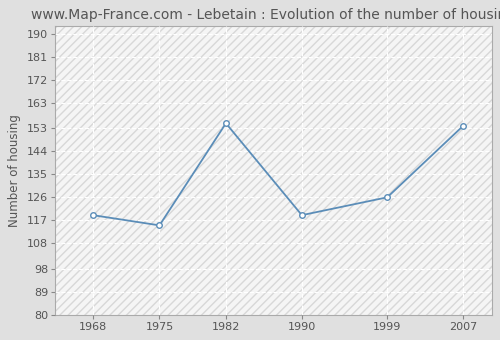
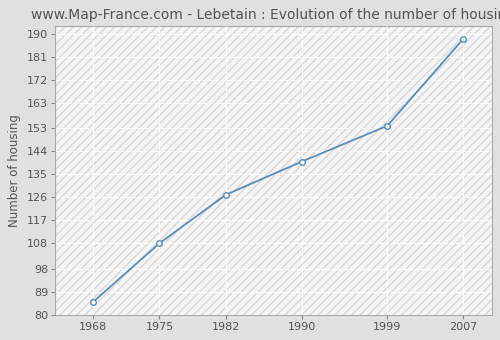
1968: 119 -> 85
1975: 115 -> 108
1982: 155 -> 127
1990: 119 -> 140
1999: 126 -> 154
2007: 154 -> 188
